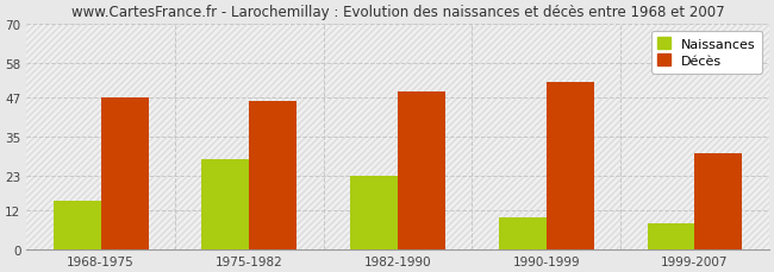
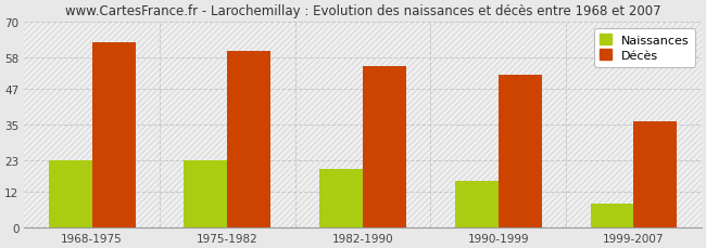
Naissances/1968-1975: 15 -> 23
Décès/1968-1975: 47 -> 63
Naissances/1975-1982: 28 -> 23
Décès/1975-1982: 46 -> 60
Naissances/1982-1990: 23 -> 20
Décès/1982-1990: 49 -> 55
Naissances/1990-1999: 10 -> 16
Décès/1999-2007: 30 -> 36
